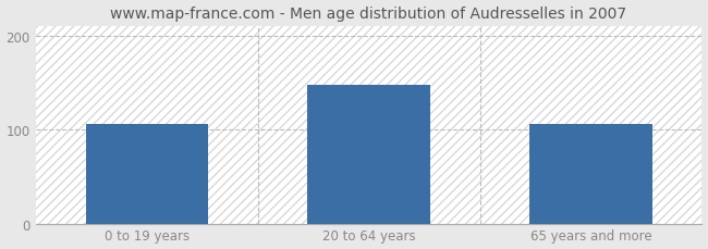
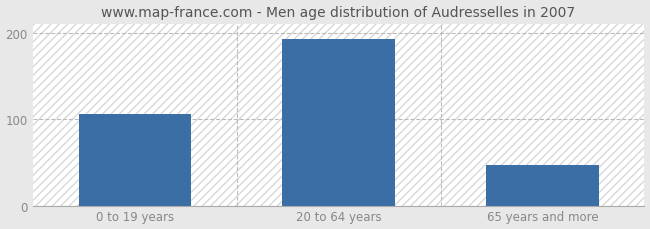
20 to 64 years: 148 -> 192
65 years and more: 106 -> 47
